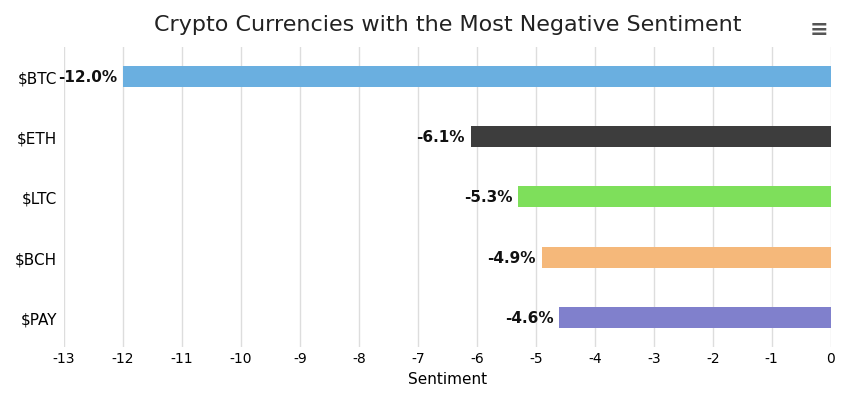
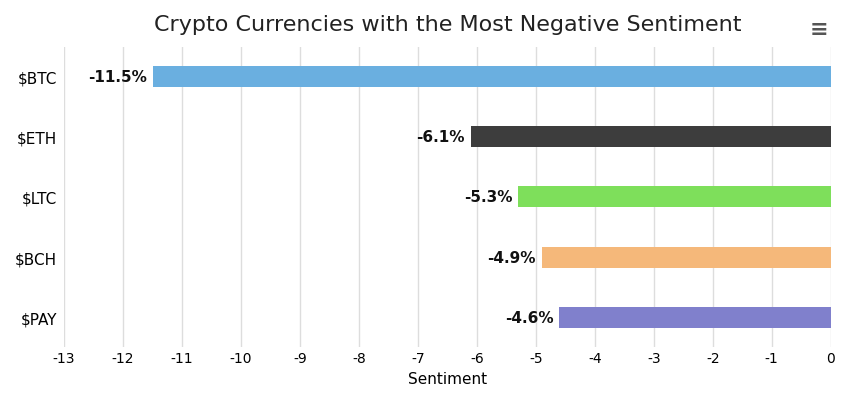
$BTC: -12.0% -> -11.5%
